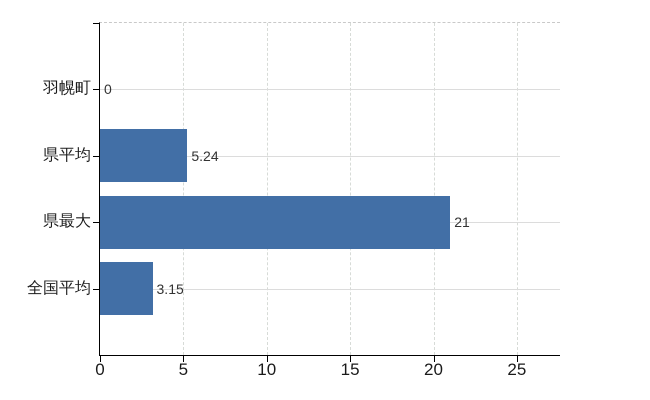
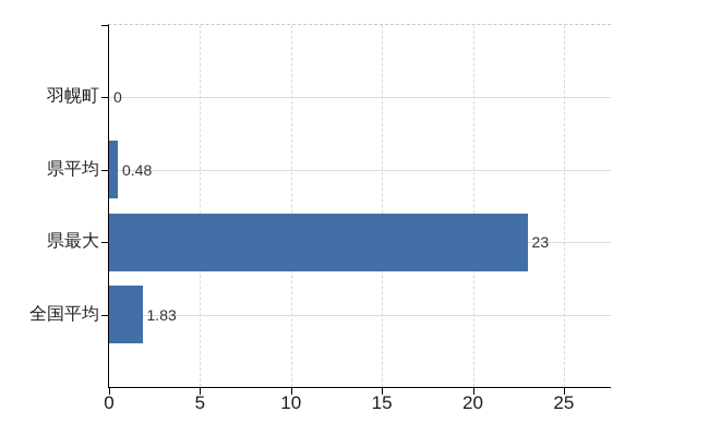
県平均: 5.24 -> 0.48
県最大: 21 -> 23
全国平均: 3.15 -> 1.83
